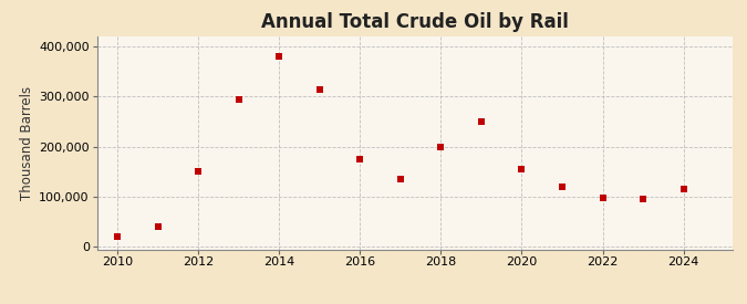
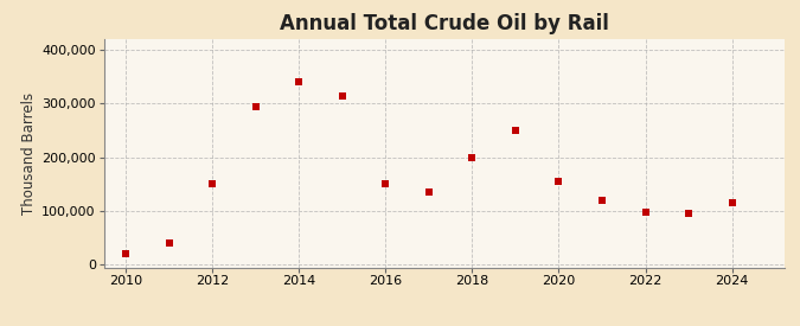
2014: 380,000 -> 340,000
2016: 175,000 -> 150,000
